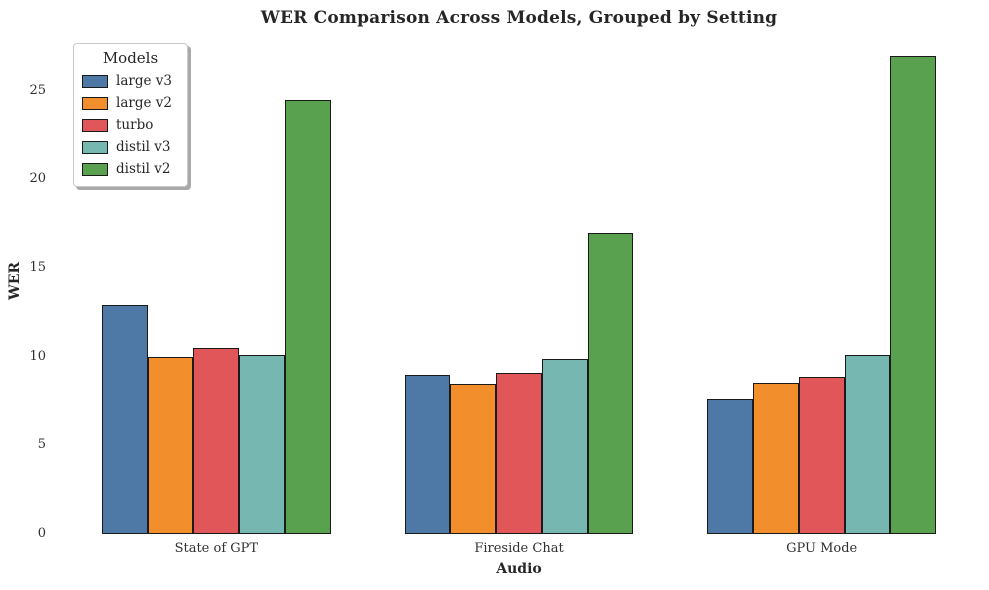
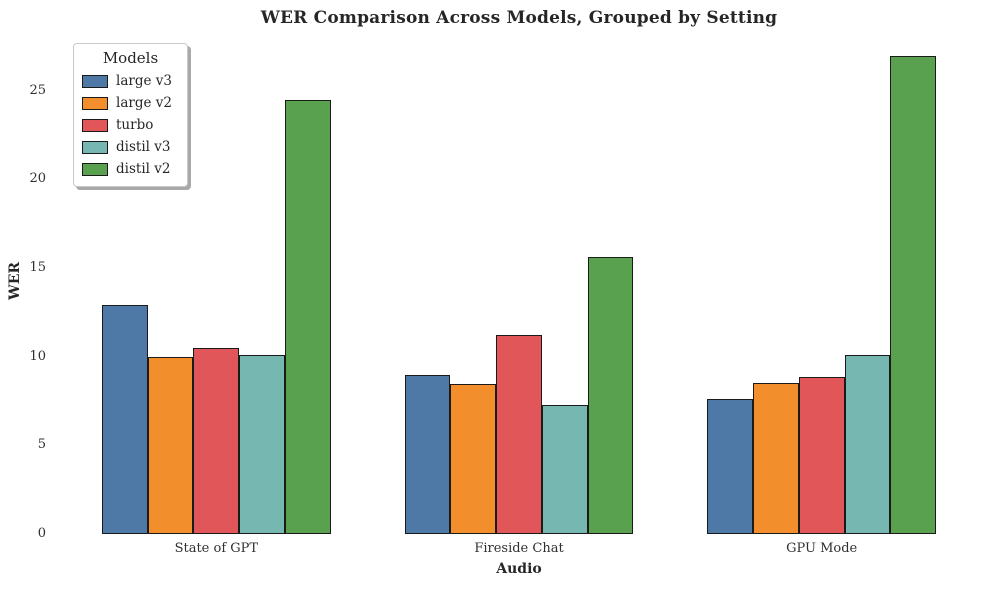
turbo/Fireside Chat: 9.1 -> 11.2
distil v3/Fireside Chat: 9.8 -> 7.3
distil v2/Fireside Chat: 17.0 -> 15.6
